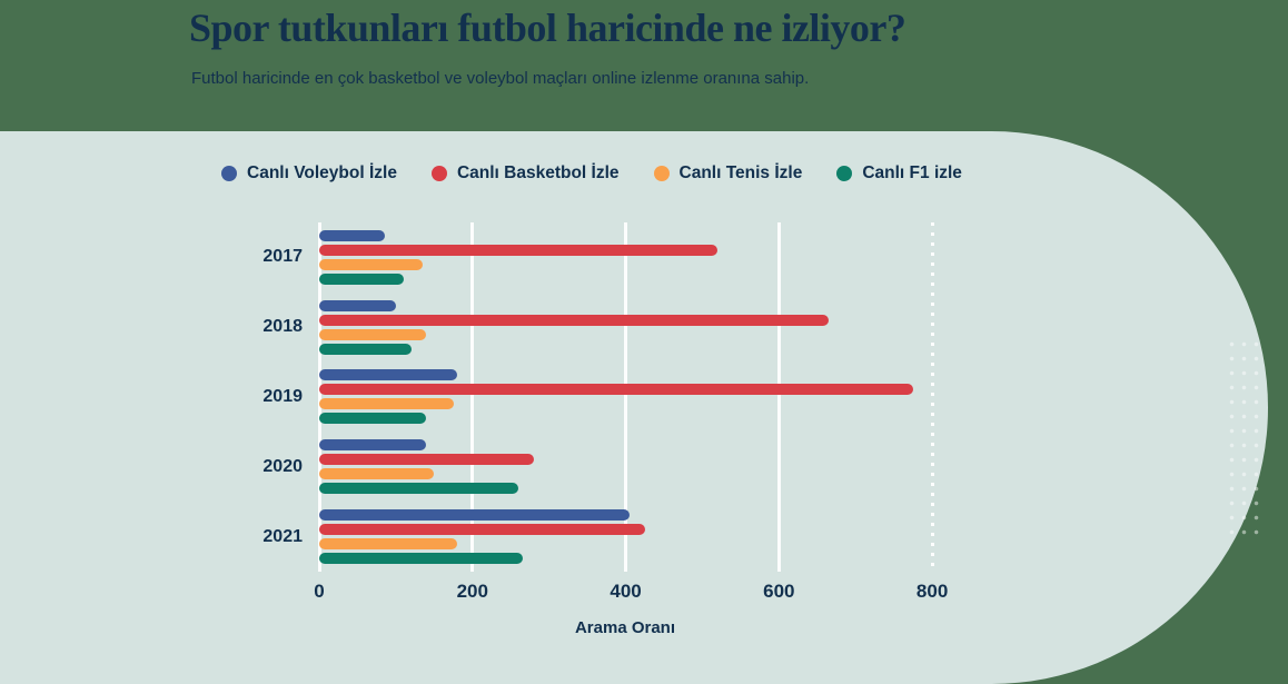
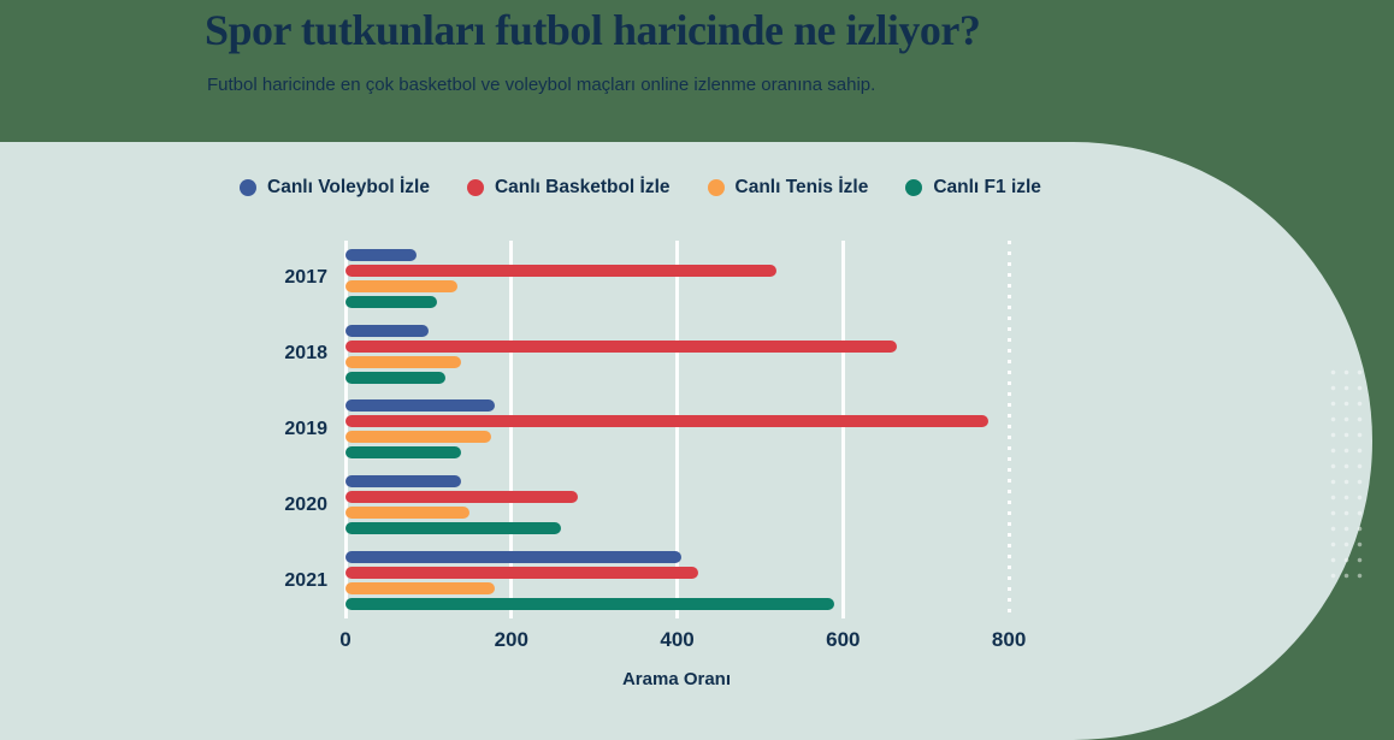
Canlı F1 izle/2021: 260 -> 590
